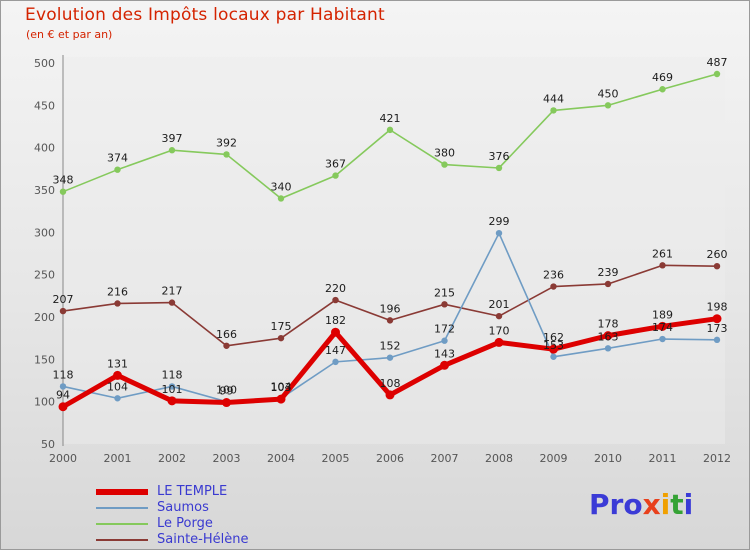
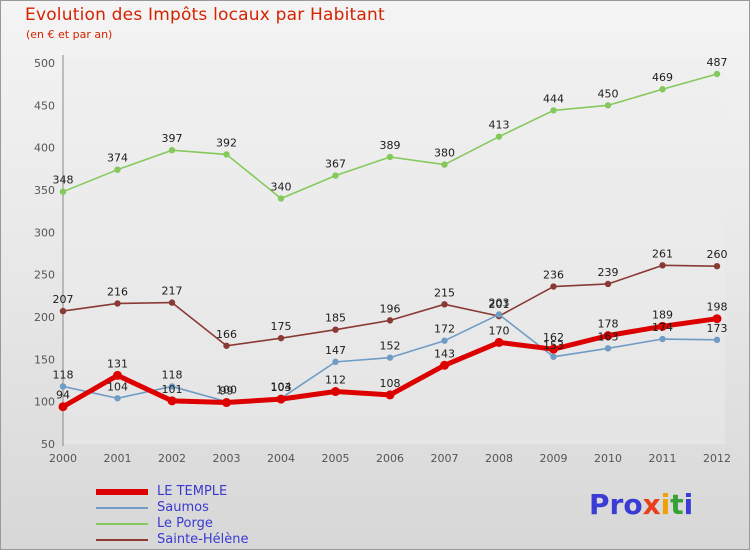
LE TEMPLE/2005: 182 -> 112
Sainte-Hélène/2005: 220 -> 185
Le Porge/2006: 421 -> 389
Saumos/2008: 299 -> 203
Le Porge/2008: 376 -> 413
